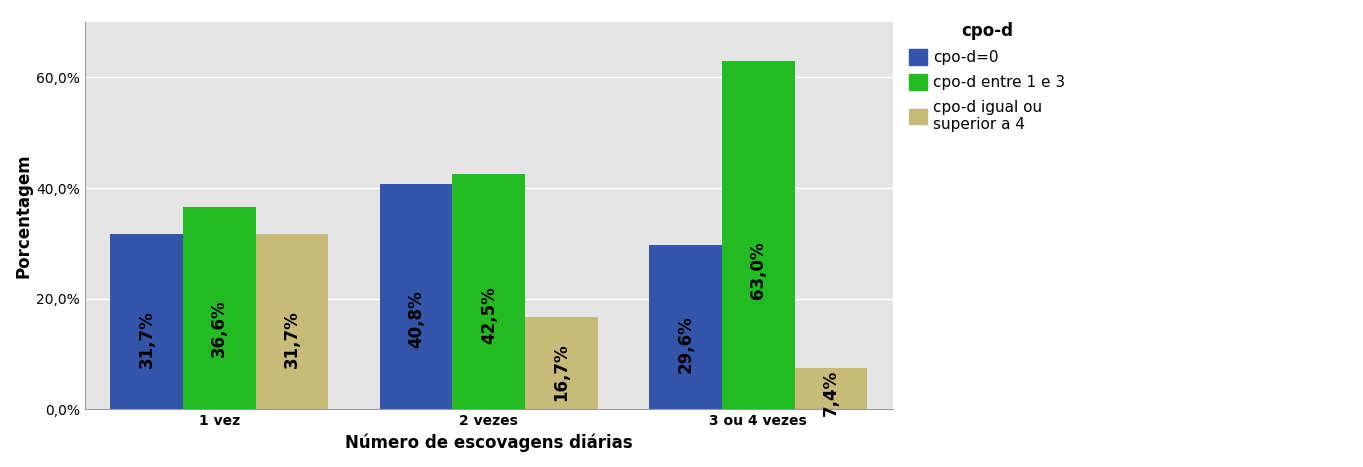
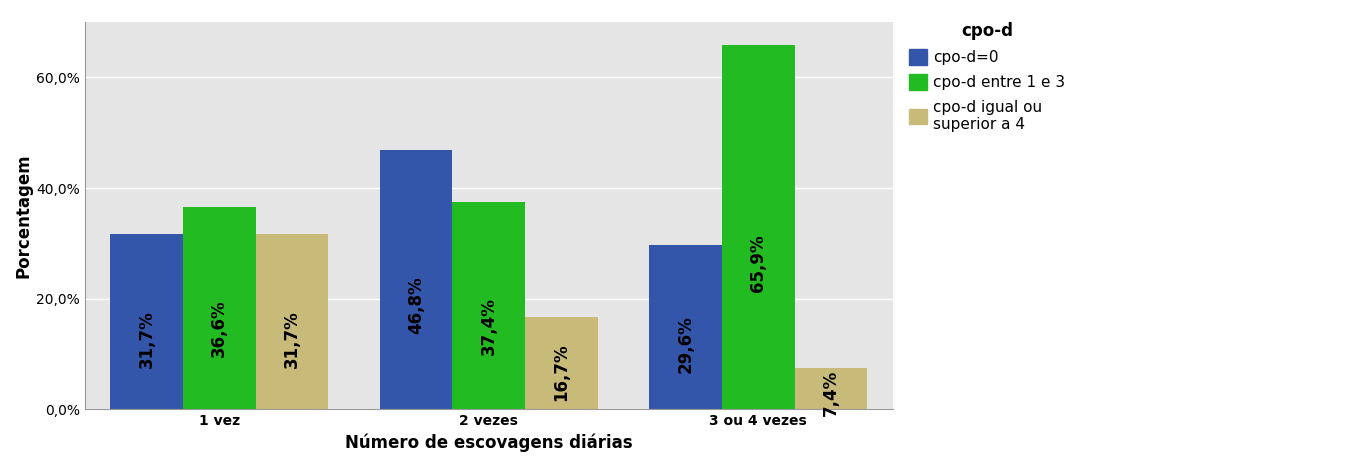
cpo-d=0/2 vezes: 40,8% -> 46,8%
cpo-d entre 1 e 3/2 vezes: 42,5% -> 37,4%
cpo-d entre 1 e 3/3 ou 4 vezes: 63,0% -> 65,9%
